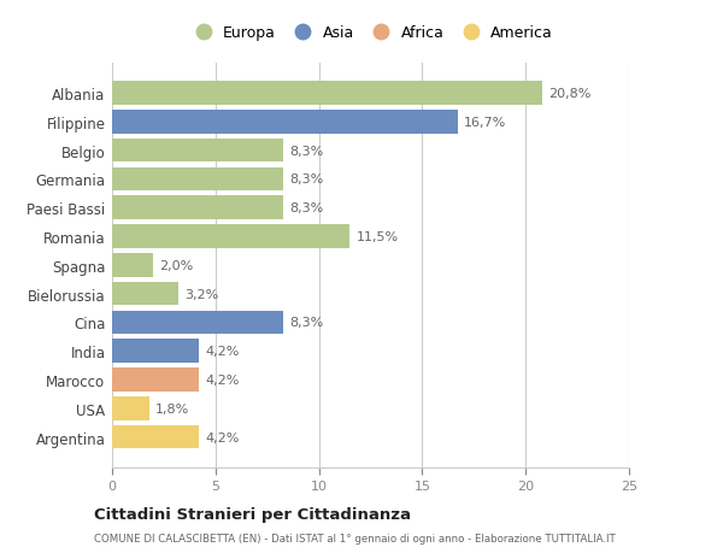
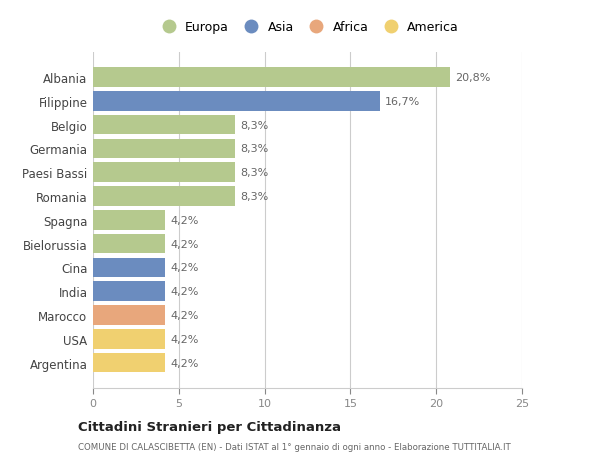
Romania: 11,5% -> 8,3%
Spagna: 2,0% -> 4,2%
Bielorussia: 3,2% -> 4,2%
Cina: 8,3% -> 4,2%
USA: 1,8% -> 4,2%
